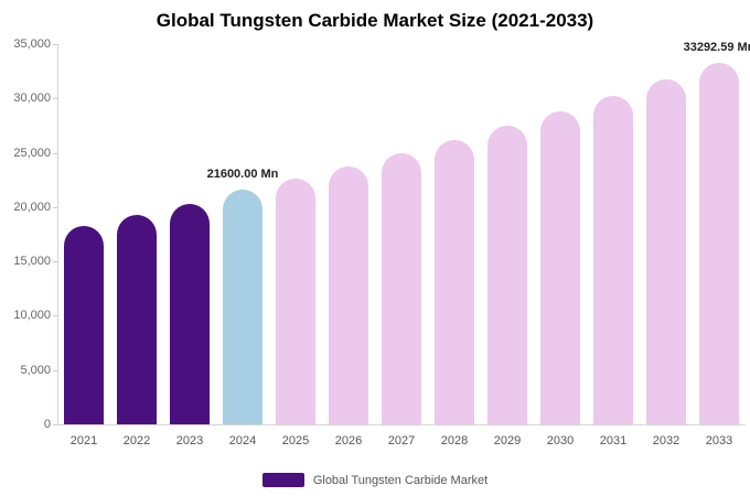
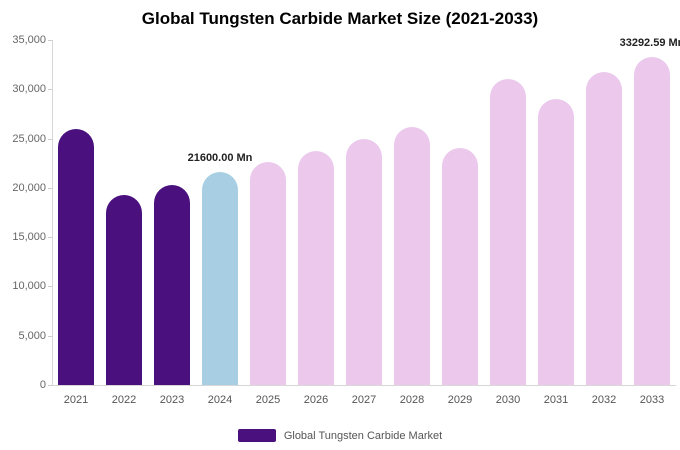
2021: 18000 -> 26000
2029: 27000 -> 24000
2030: 29000 -> 31000
2031: 30000 -> 29000
